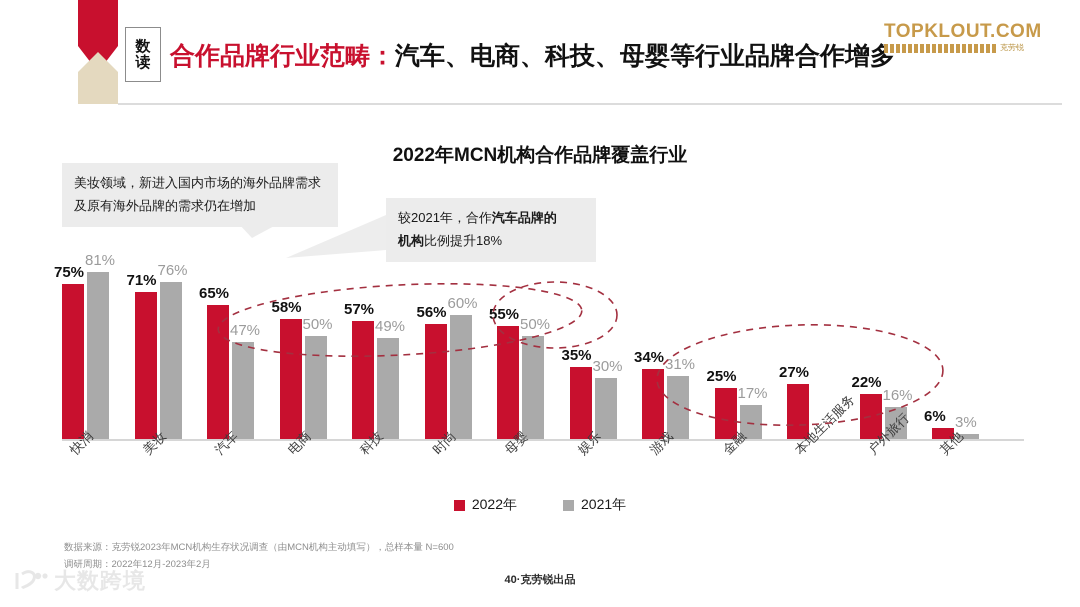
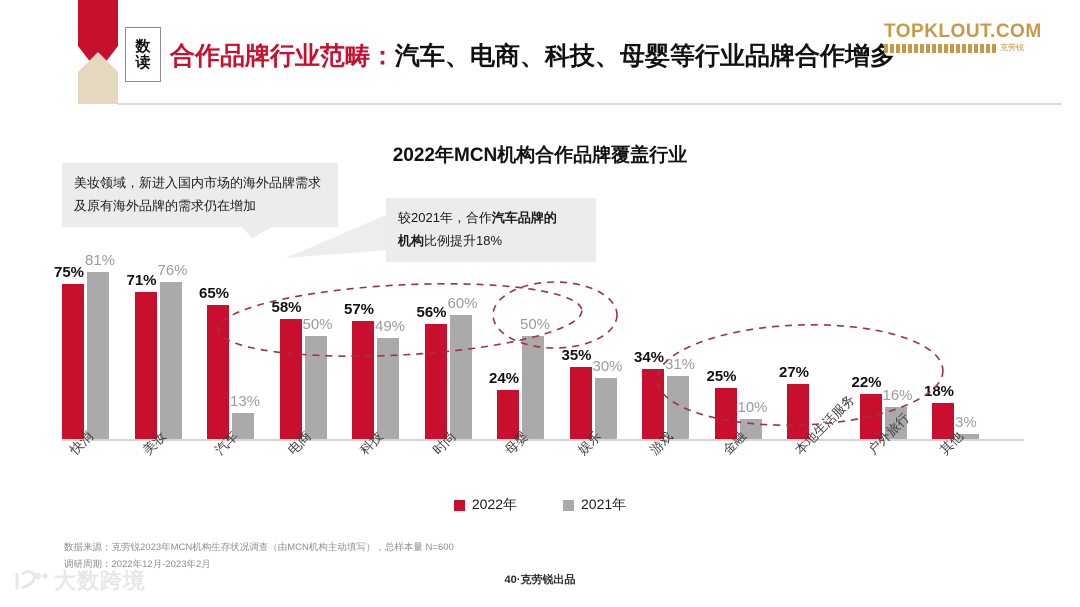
2021年/汽车: 47% -> 13%
2022年/母婴: 55% -> 24%
2021年/金融: 17% -> 10%
2022年/其他: 6% -> 18%
